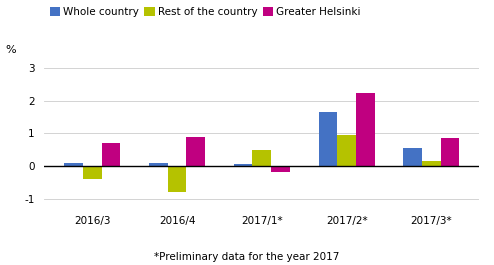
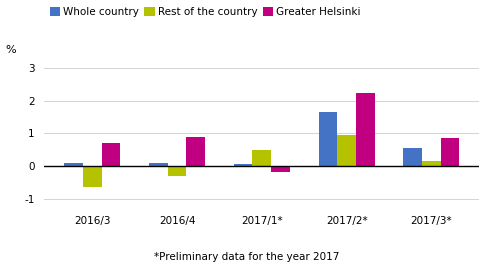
Rest of the country/2016/3: -0.40 -> -0.65
Rest of the country/2016/4: -0.80 -> -0.30
